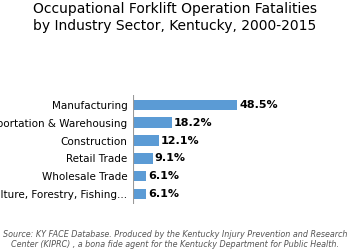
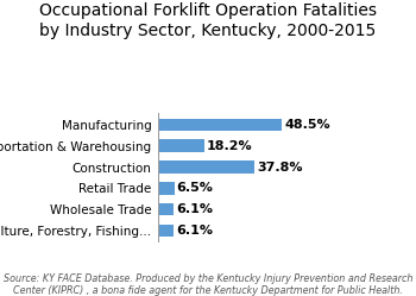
Construction: 12.1% -> 37.8%
Retail Trade: 9.1% -> 6.5%
